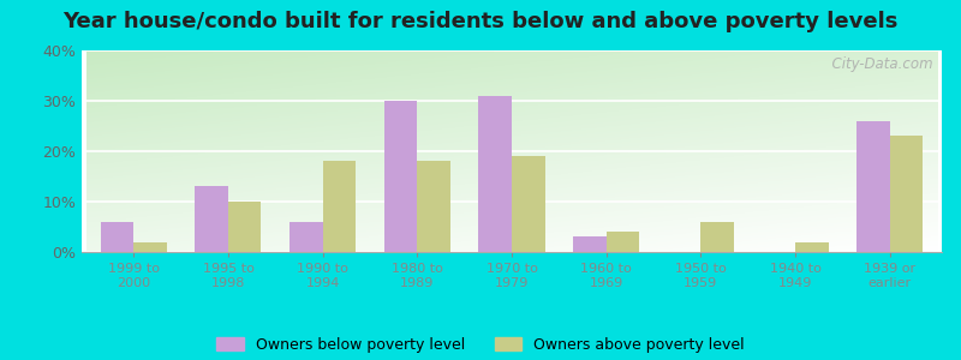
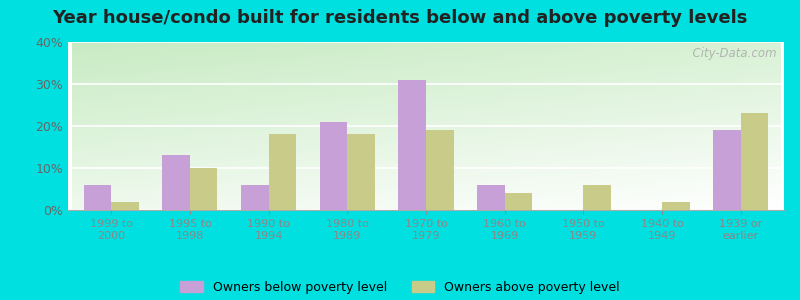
Owners below poverty level/1980 to 1989: 30% -> 21%
Owners below poverty level/1960 to 1969: 3% -> 6%
Owners below poverty level/1939 or earlier: 26% -> 19%
